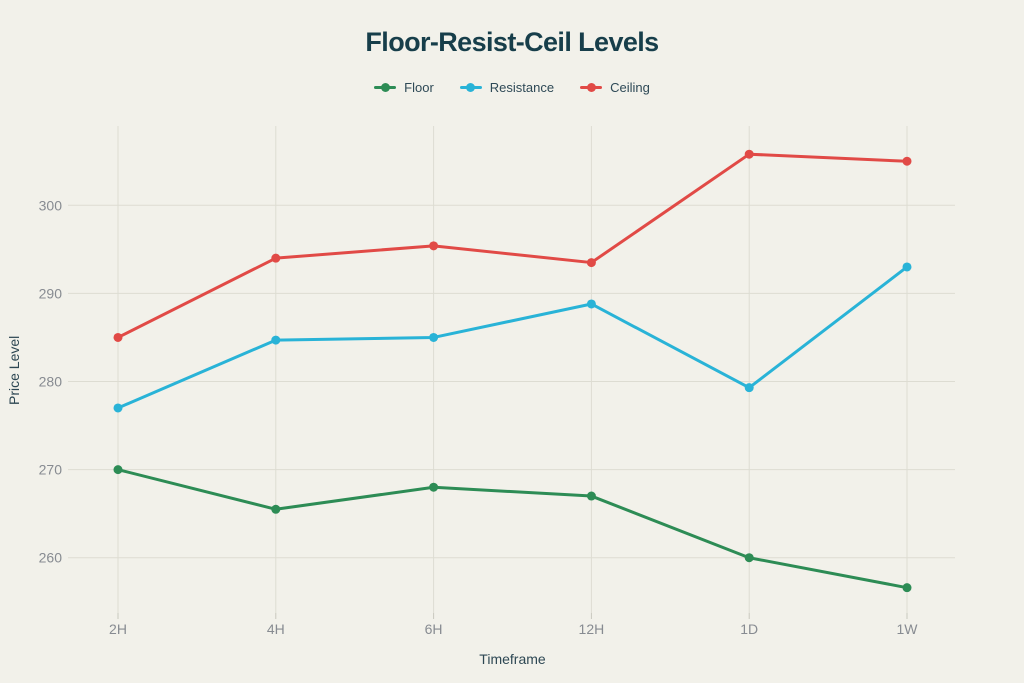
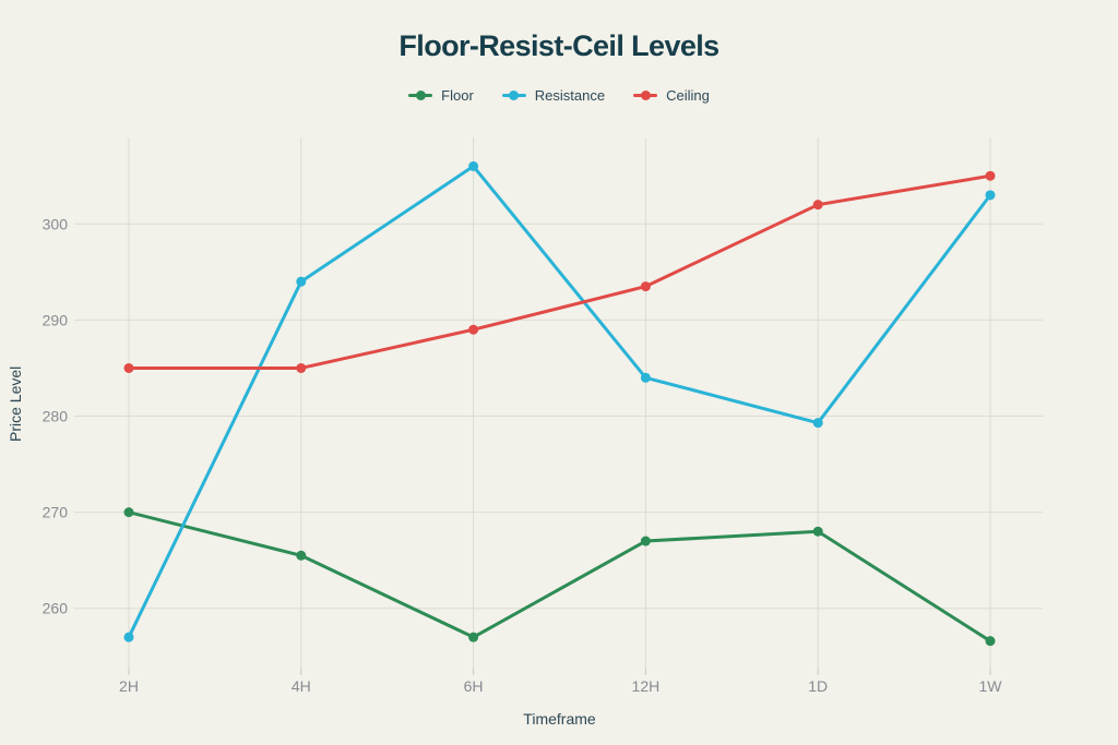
Resistance/2H: 277 -> 257
Resistance/4H: 285 -> 294
Ceiling/4H: 294 -> 285
Floor/6H: 268 -> 257
Resistance/6H: 285 -> 306
Ceiling/6H: 295 -> 289
Resistance/12H: 289 -> 284
Floor/1D: 260 -> 268
Ceiling/1D: 306 -> 302
Resistance/1W: 293 -> 303
